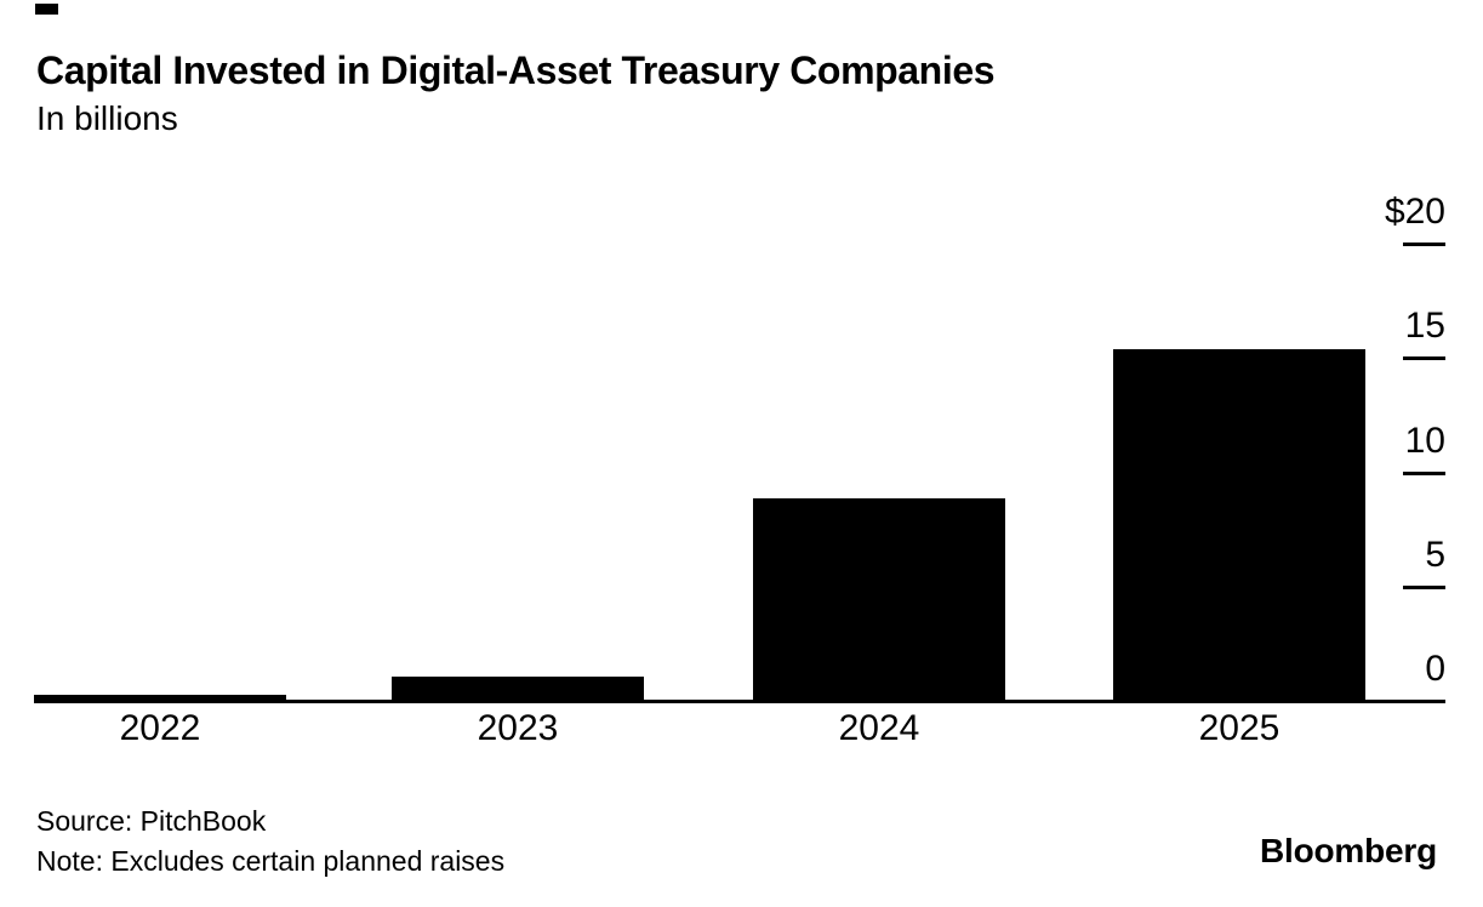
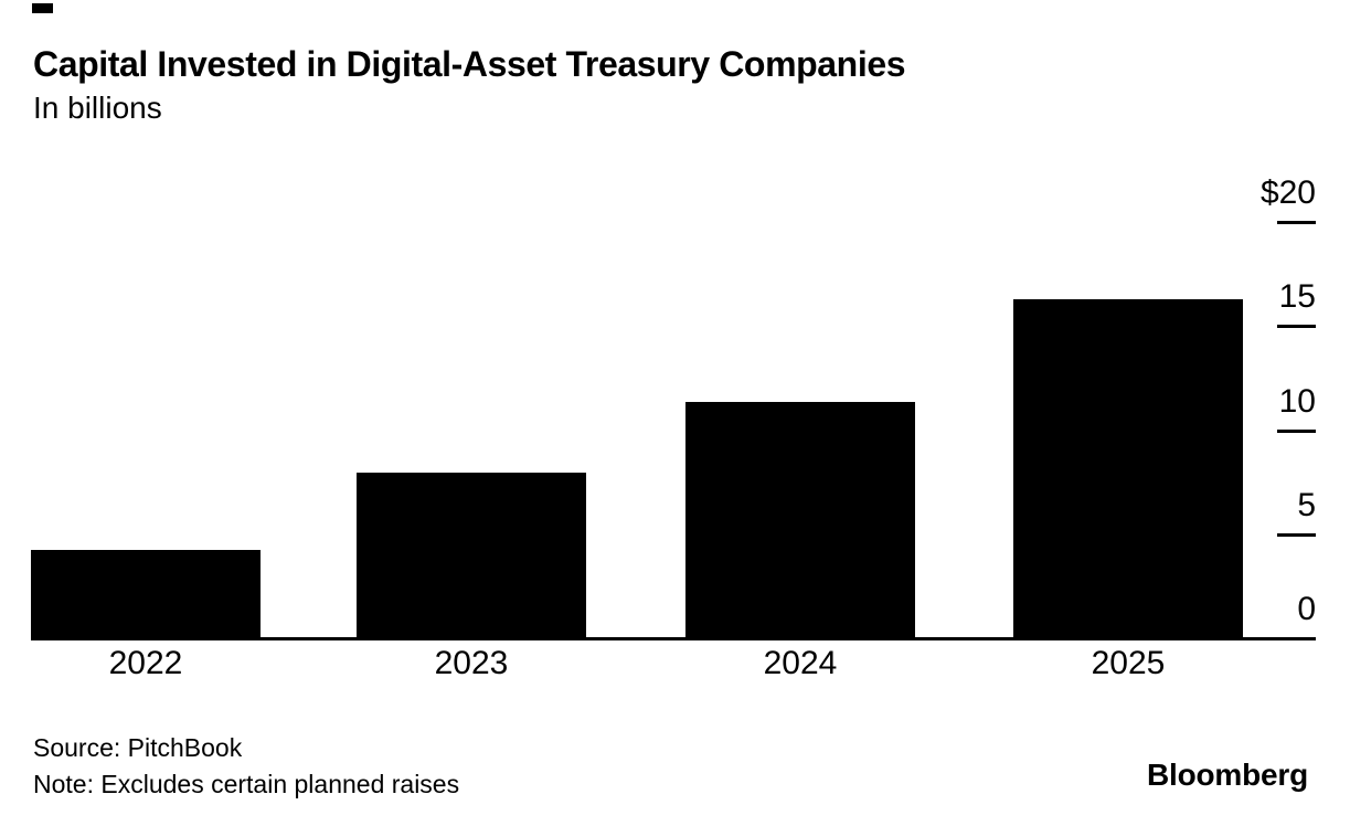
2022: $0.3 -> $4.3
2023: $1.1 -> $8.0
2024: $8.9 -> $11.4
2025: $15.4 -> $16.3
